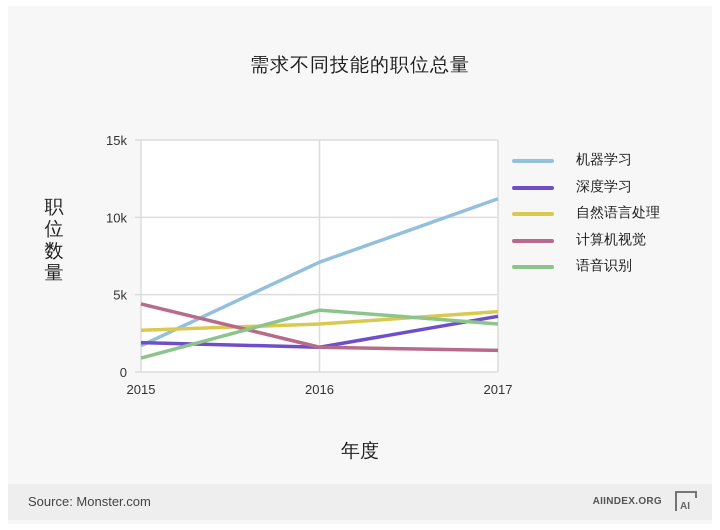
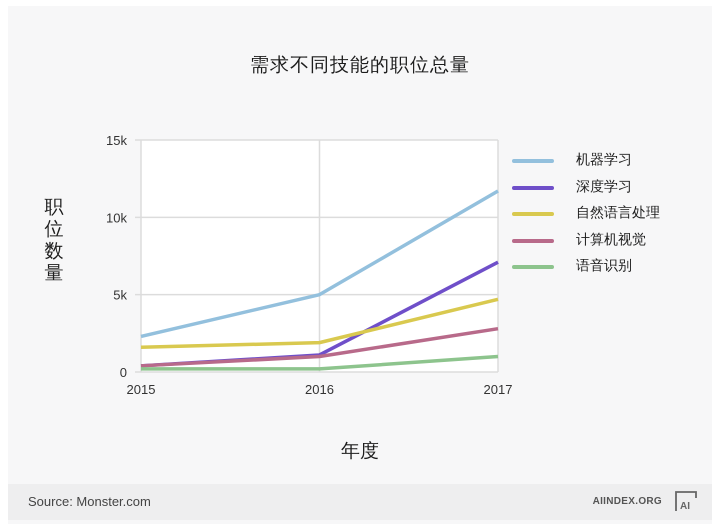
机器学习/2015: 1.7k -> 2.3k
深度学习/2015: 1.9k -> 0.4k
自然语言处理/2015: 2.7k -> 1.6k
计算机视觉/2015: 4.4k -> 0.4k
语音识别/2015: 0.9k -> 0.2k
机器学习/2016: 7.1k -> 5.0k
深度学习/2016: 1.6k -> 1.1k
自然语言处理/2016: 3.1k -> 1.9k
计算机视觉/2016: 1.6k -> 1.0k
语音识别/2016: 4.0k -> 0.2k
机器学习/2017: 11.2k -> 11.7k
深度学习/2017: 3.6k -> 7.1k
自然语言处理/2017: 3.9k -> 4.7k
计算机视觉/2017: 1.4k -> 2.8k
语音识别/2017: 3.1k -> 1.0k
